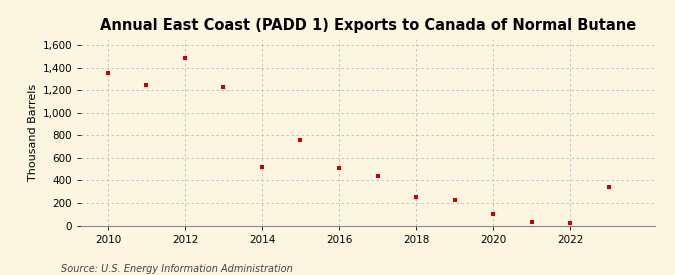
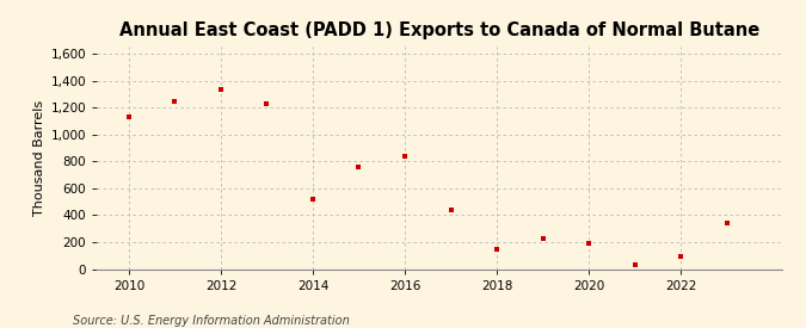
2010: 1,350 -> 1,130
2012: 1,490 -> 1,340
2016: 510 -> 840
2018: 260 -> 150
2020: 100 -> 190
2022: 20 -> 90
